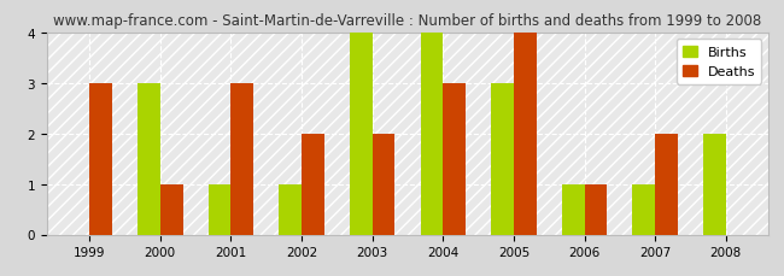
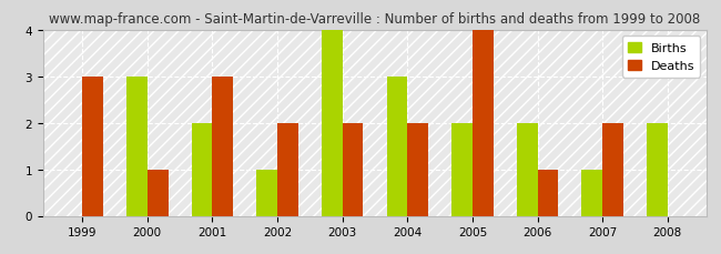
Births/2001: 1 -> 2
Births/2004: 4 -> 3
Deaths/2004: 3 -> 2
Births/2005: 3 -> 2
Births/2006: 1 -> 2
